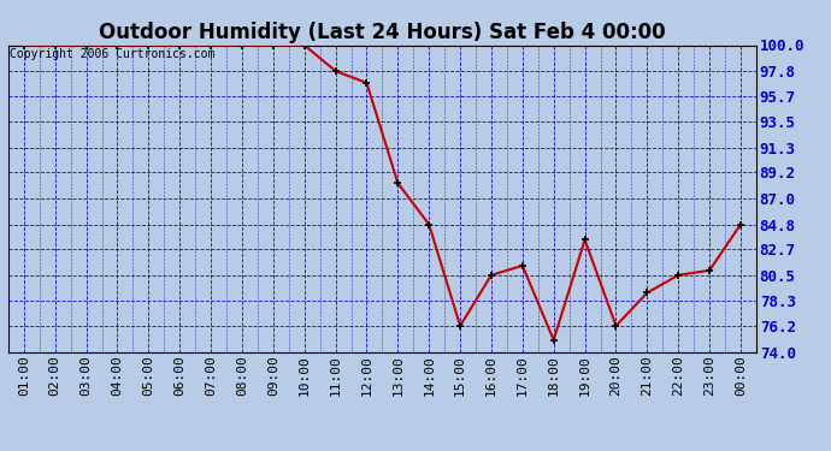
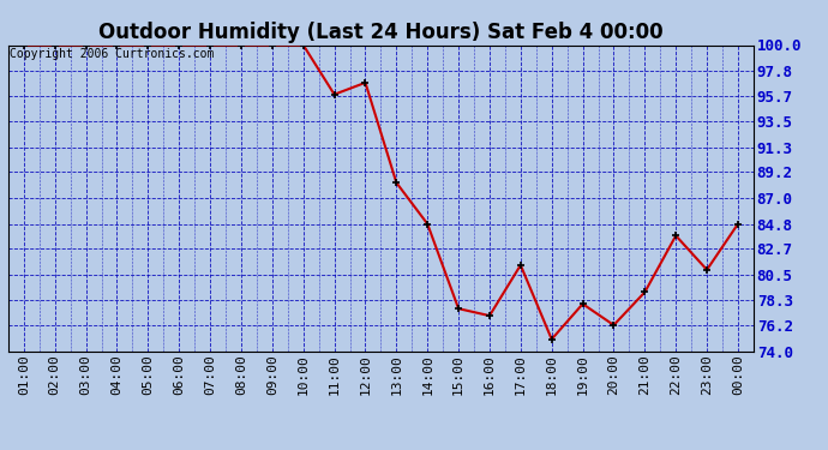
11:00: 97.8 -> 95.8
15:00: 76.2 -> 77.6
16:00: 80.5 -> 77.0
19:00: 83.5 -> 78.0
22:00: 80.5 -> 83.8
